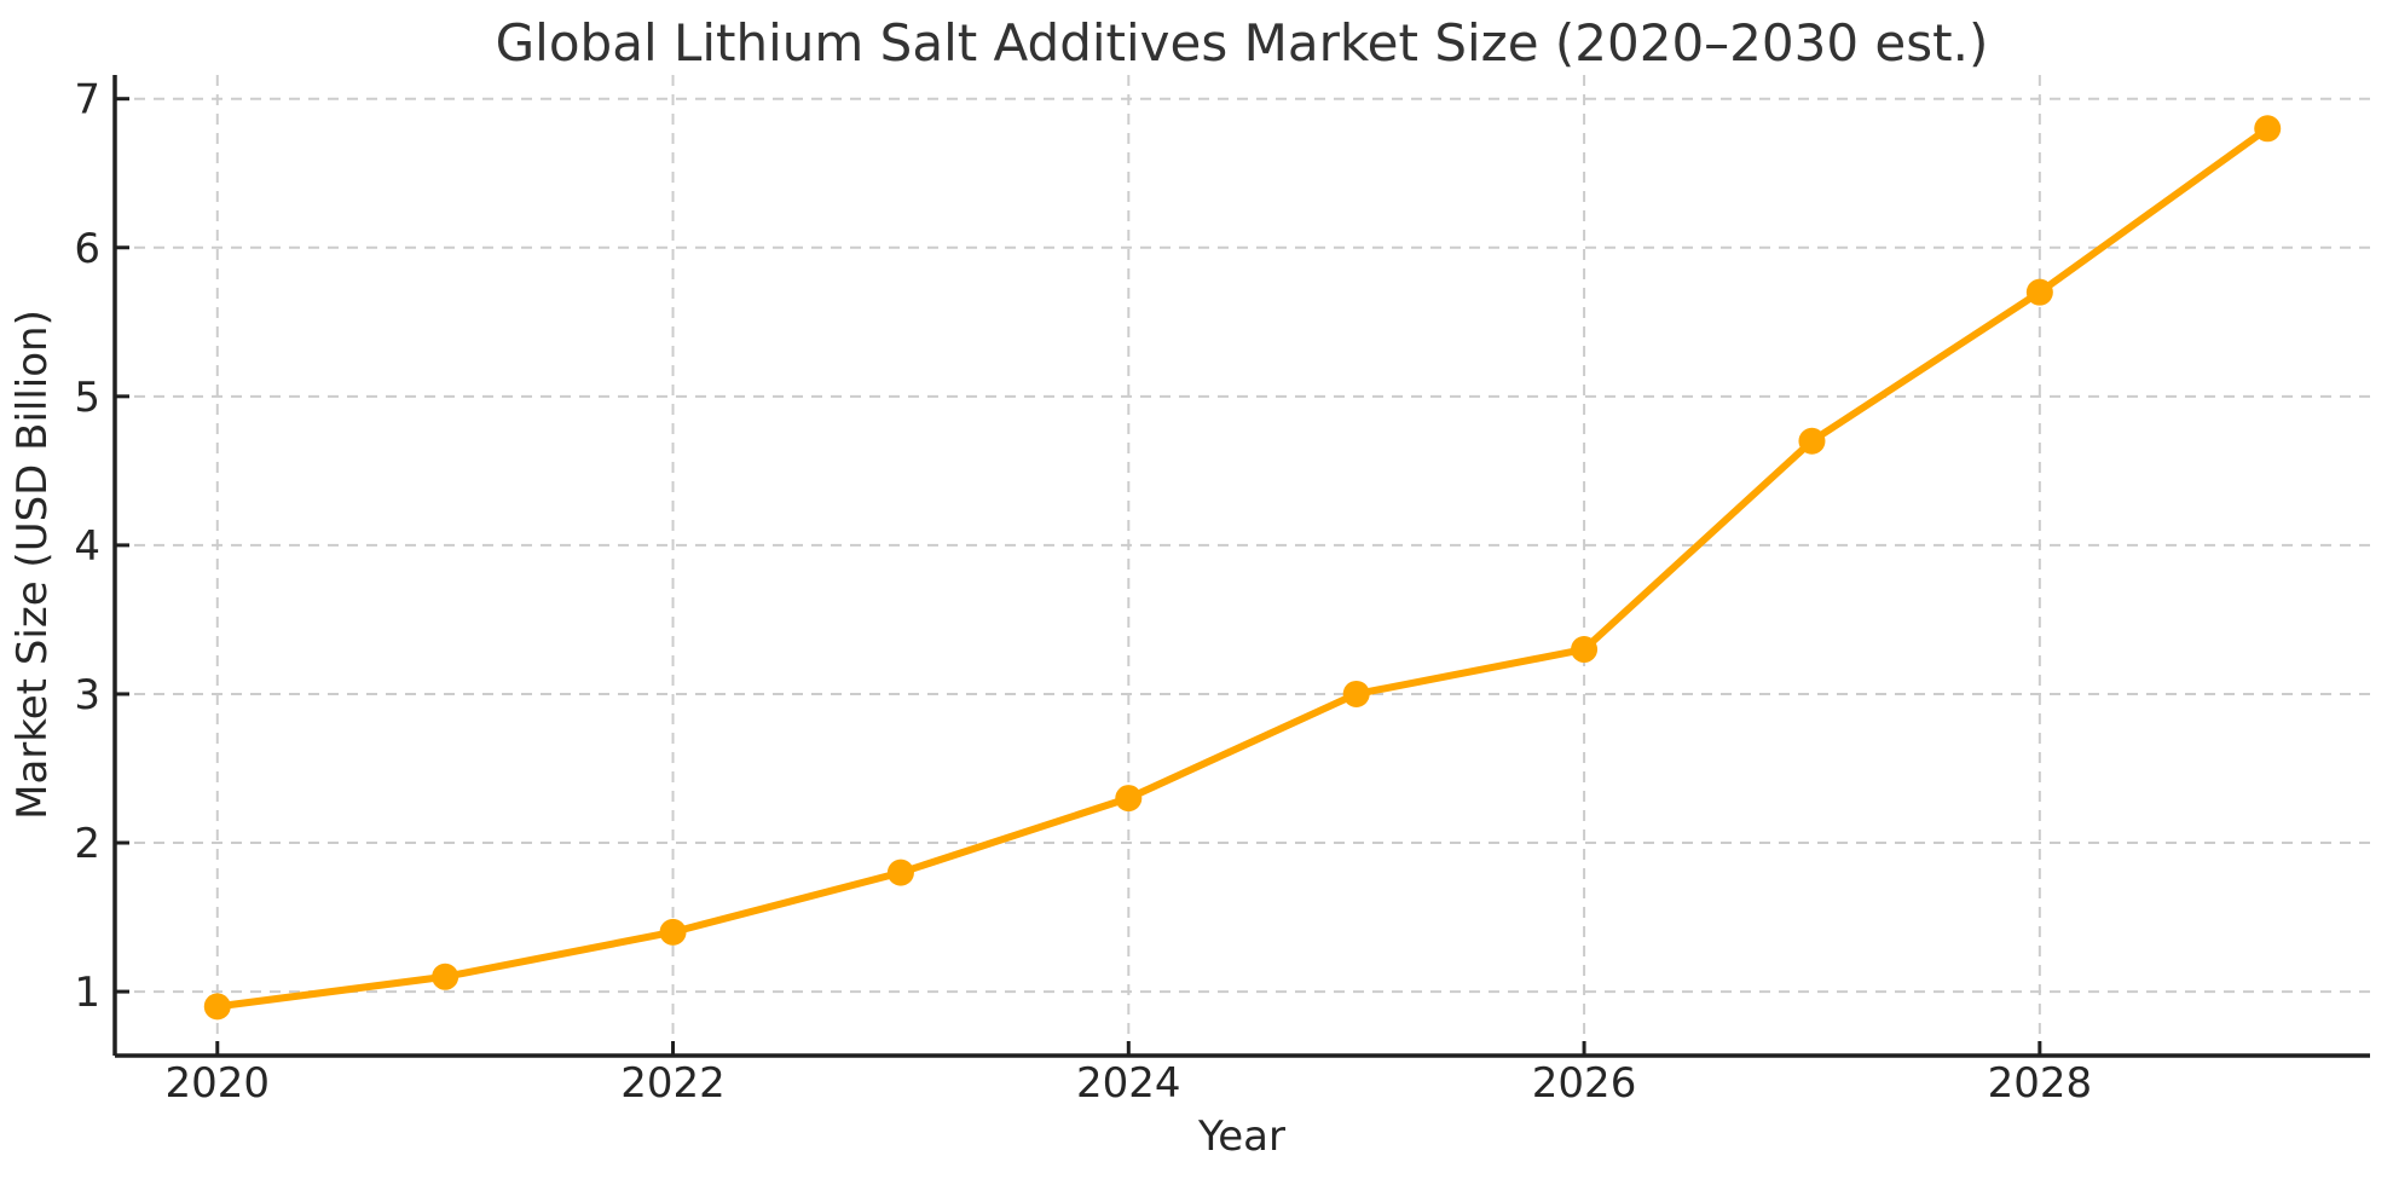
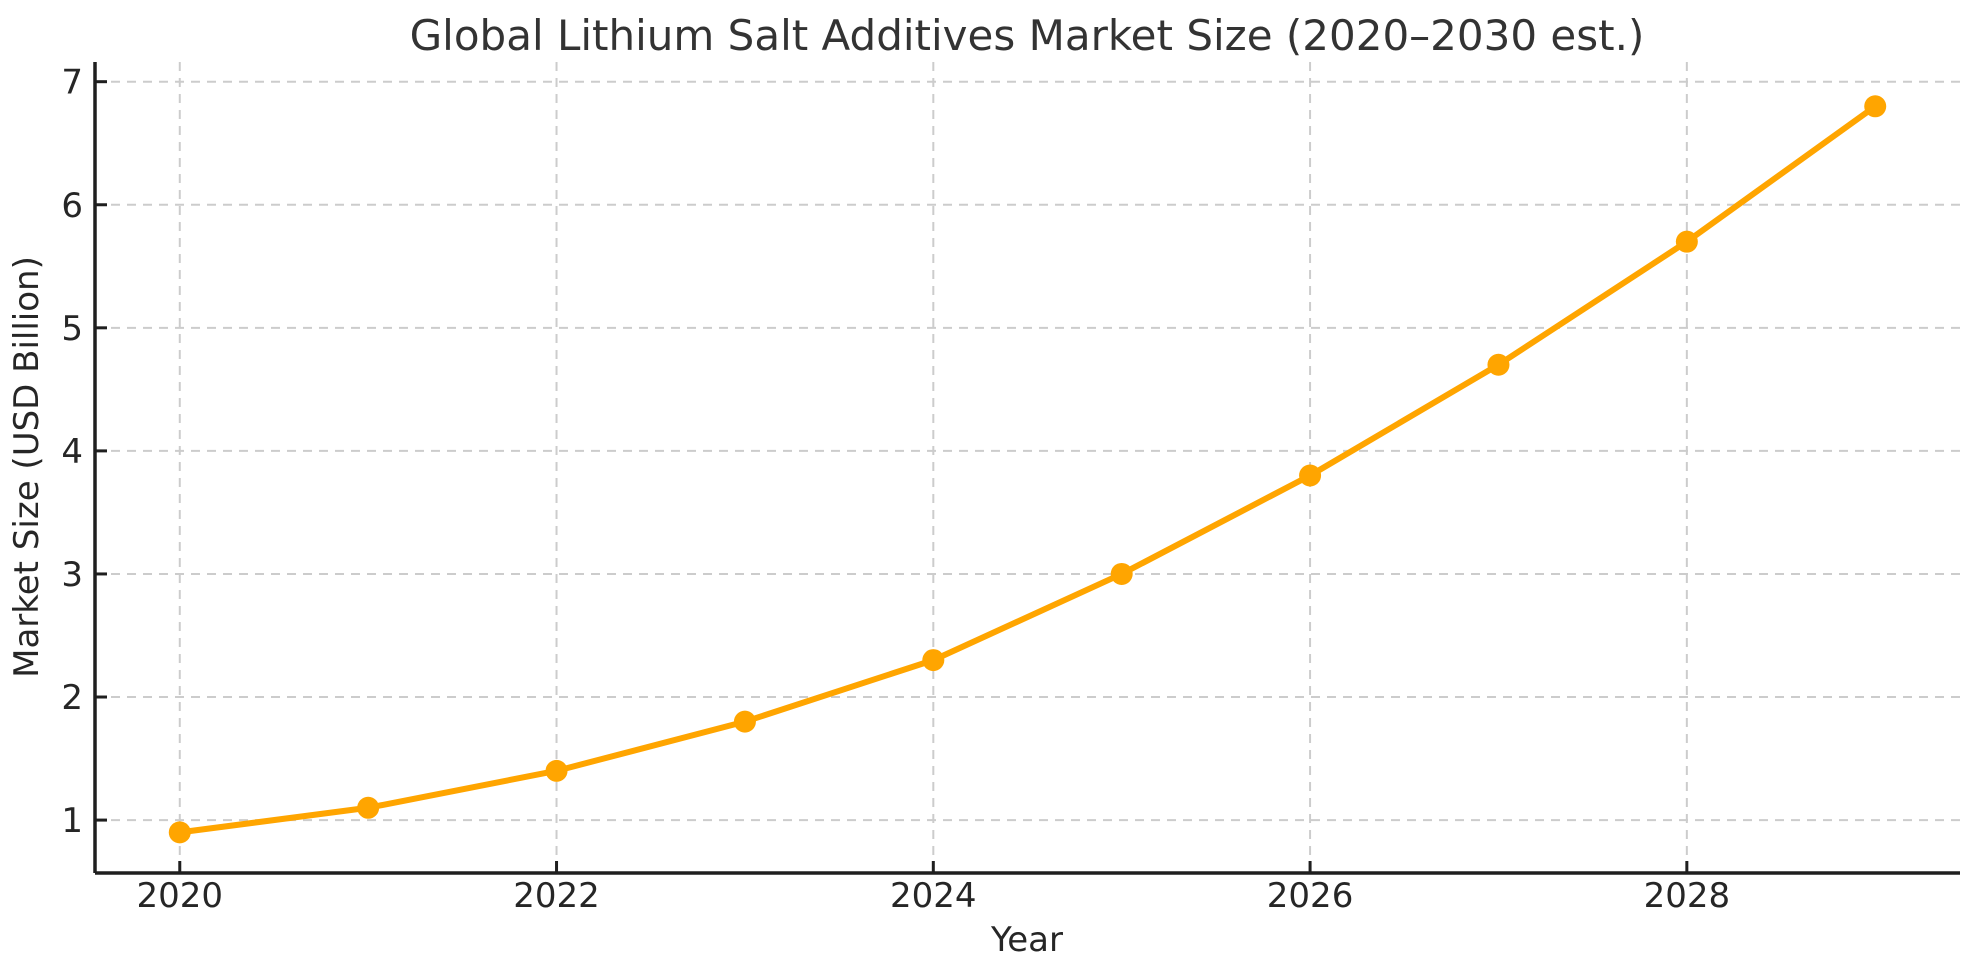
2026: 3.3 -> 3.8
